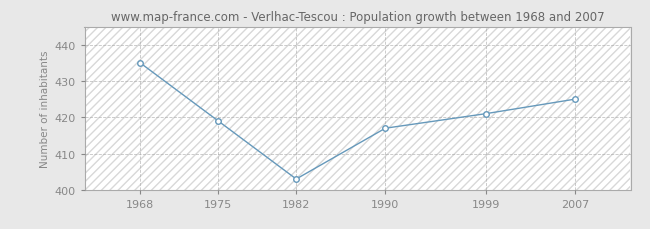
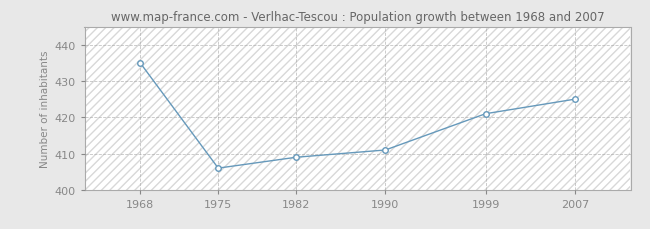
1975: 419 -> 406
1982: 403 -> 409
1990: 417 -> 411
